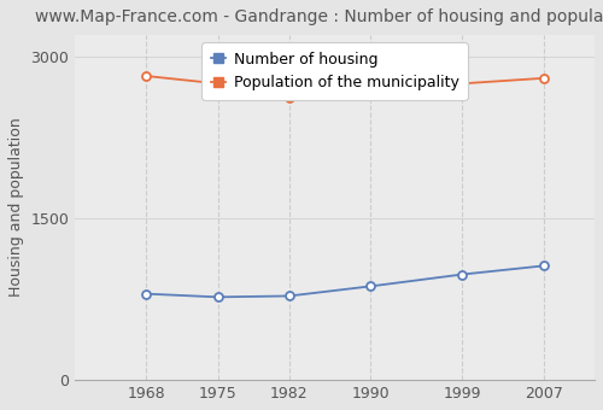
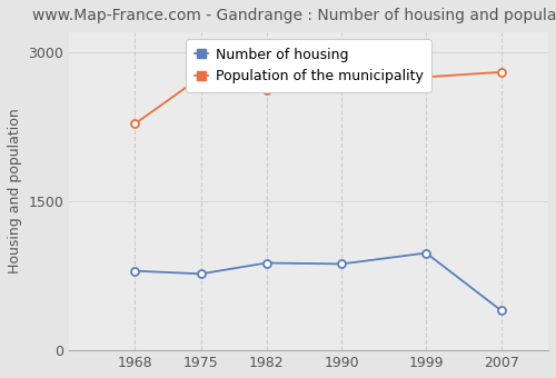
Population of the municipality/1968: 2820 -> 2280
Number of housing/1982: 780 -> 880
Number of housing/2007: 1060 -> 400
